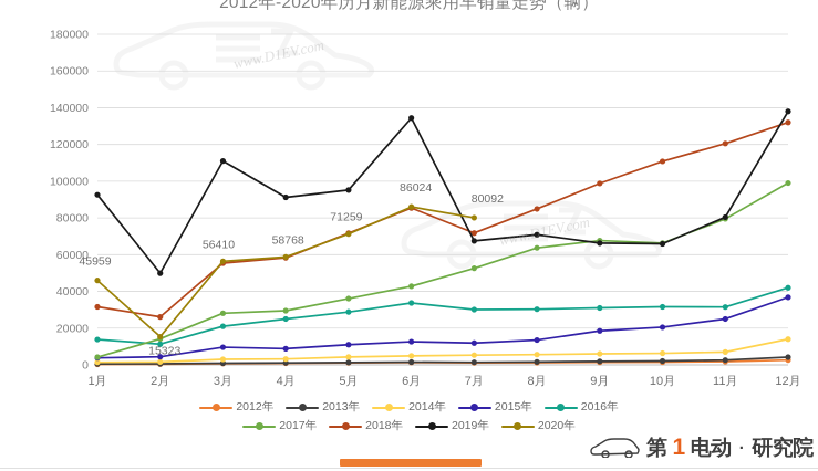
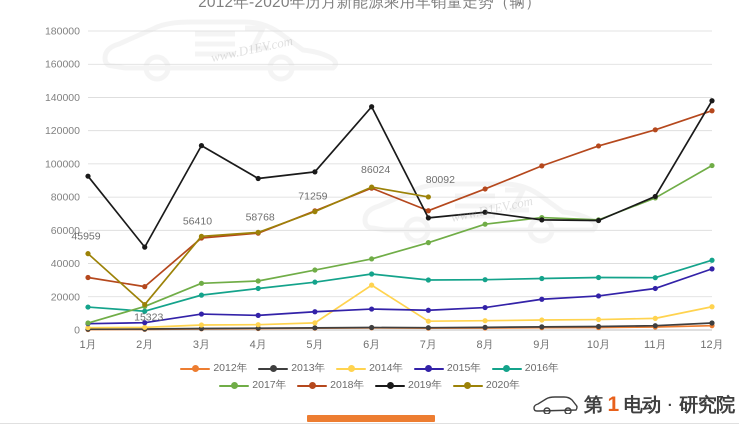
2014年/6月: 5000 -> 27000
